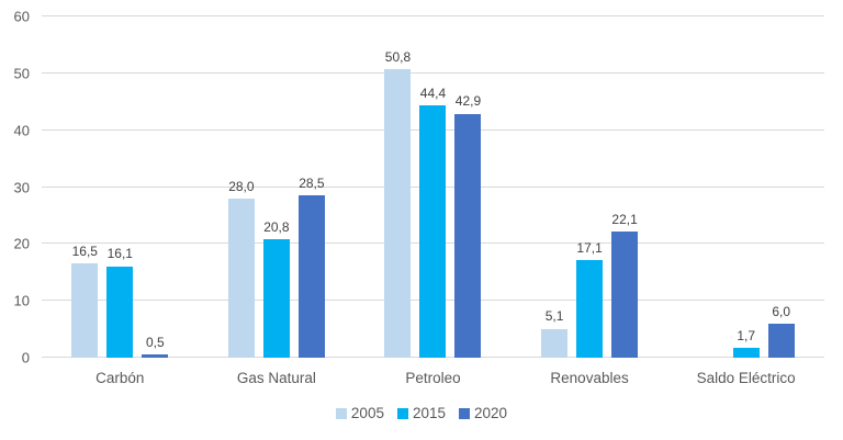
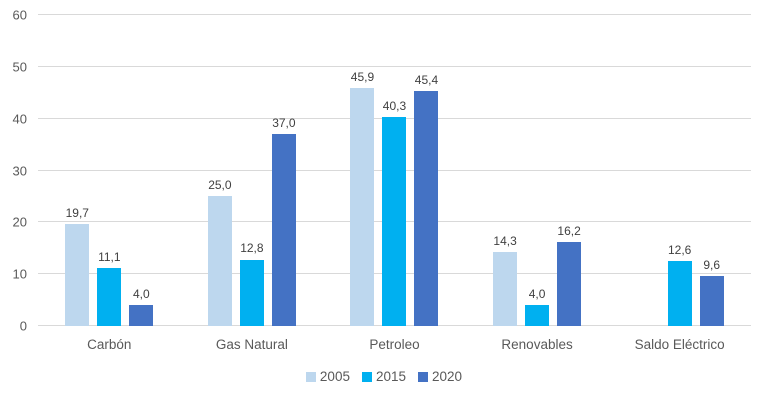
2005/Carbón: 16,5 -> 19,7
2015/Carbón: 16,1 -> 11,1
2020/Carbón: 0,5 -> 4,0
2005/Gas Natural: 28,0 -> 25,0
2015/Gas Natural: 20,8 -> 12,8
2020/Gas Natural: 28,5 -> 37,0
2005/Petroleo: 50,8 -> 45,9
2015/Petroleo: 44,4 -> 40,3
2020/Petroleo: 42,9 -> 45,4
2005/Renovables: 5,1 -> 14,3
2015/Renovables: 17,1 -> 4,0
2020/Renovables: 22,1 -> 16,2
2015/Saldo Eléctrico: 1,7 -> 12,6
2020/Saldo Eléctrico: 6,0 -> 9,6
